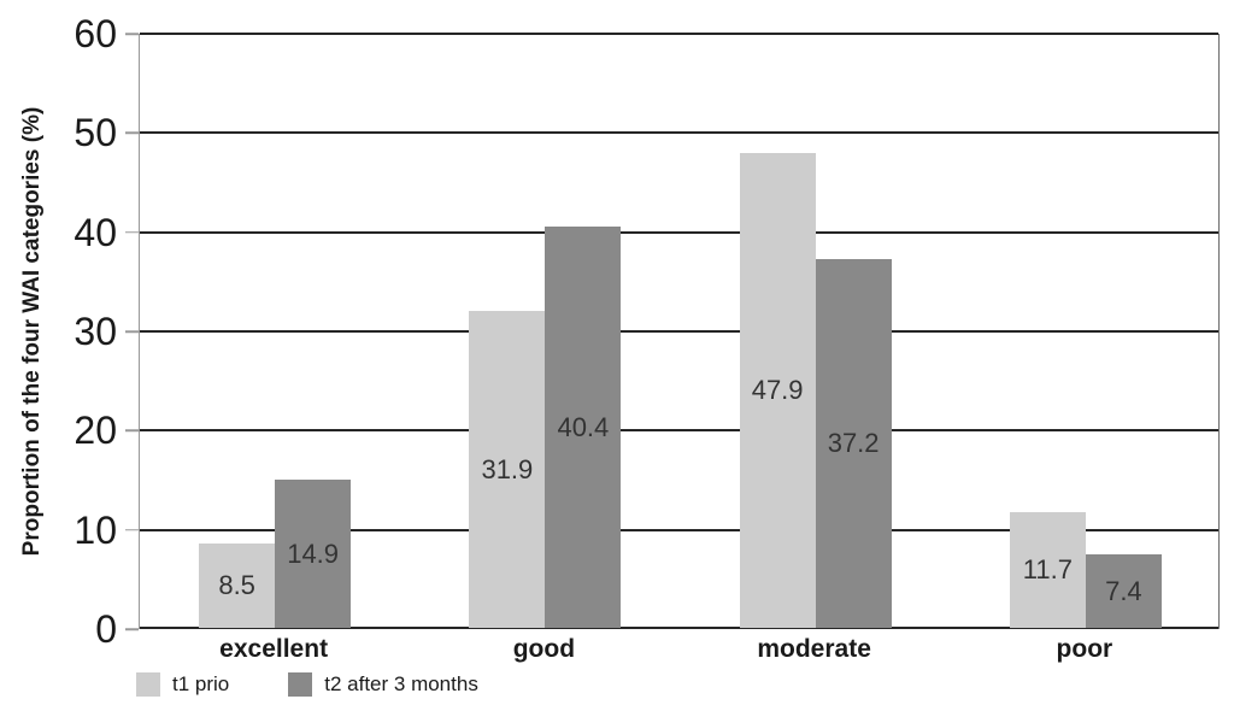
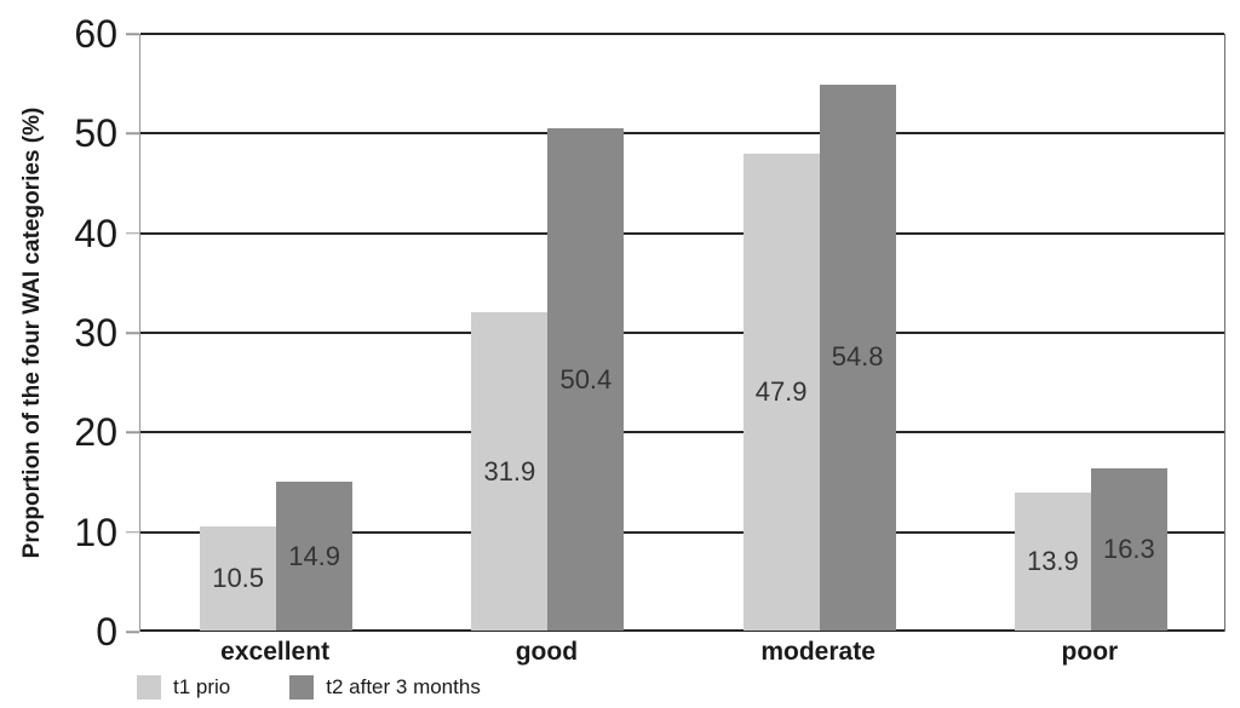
t1 prio/excellent: 8.5 -> 10.5
t2 after 3 months/good: 40.4 -> 50.4
t2 after 3 months/moderate: 37.2 -> 54.8
t1 prio/poor: 11.7 -> 13.9
t2 after 3 months/poor: 7.4 -> 16.3
